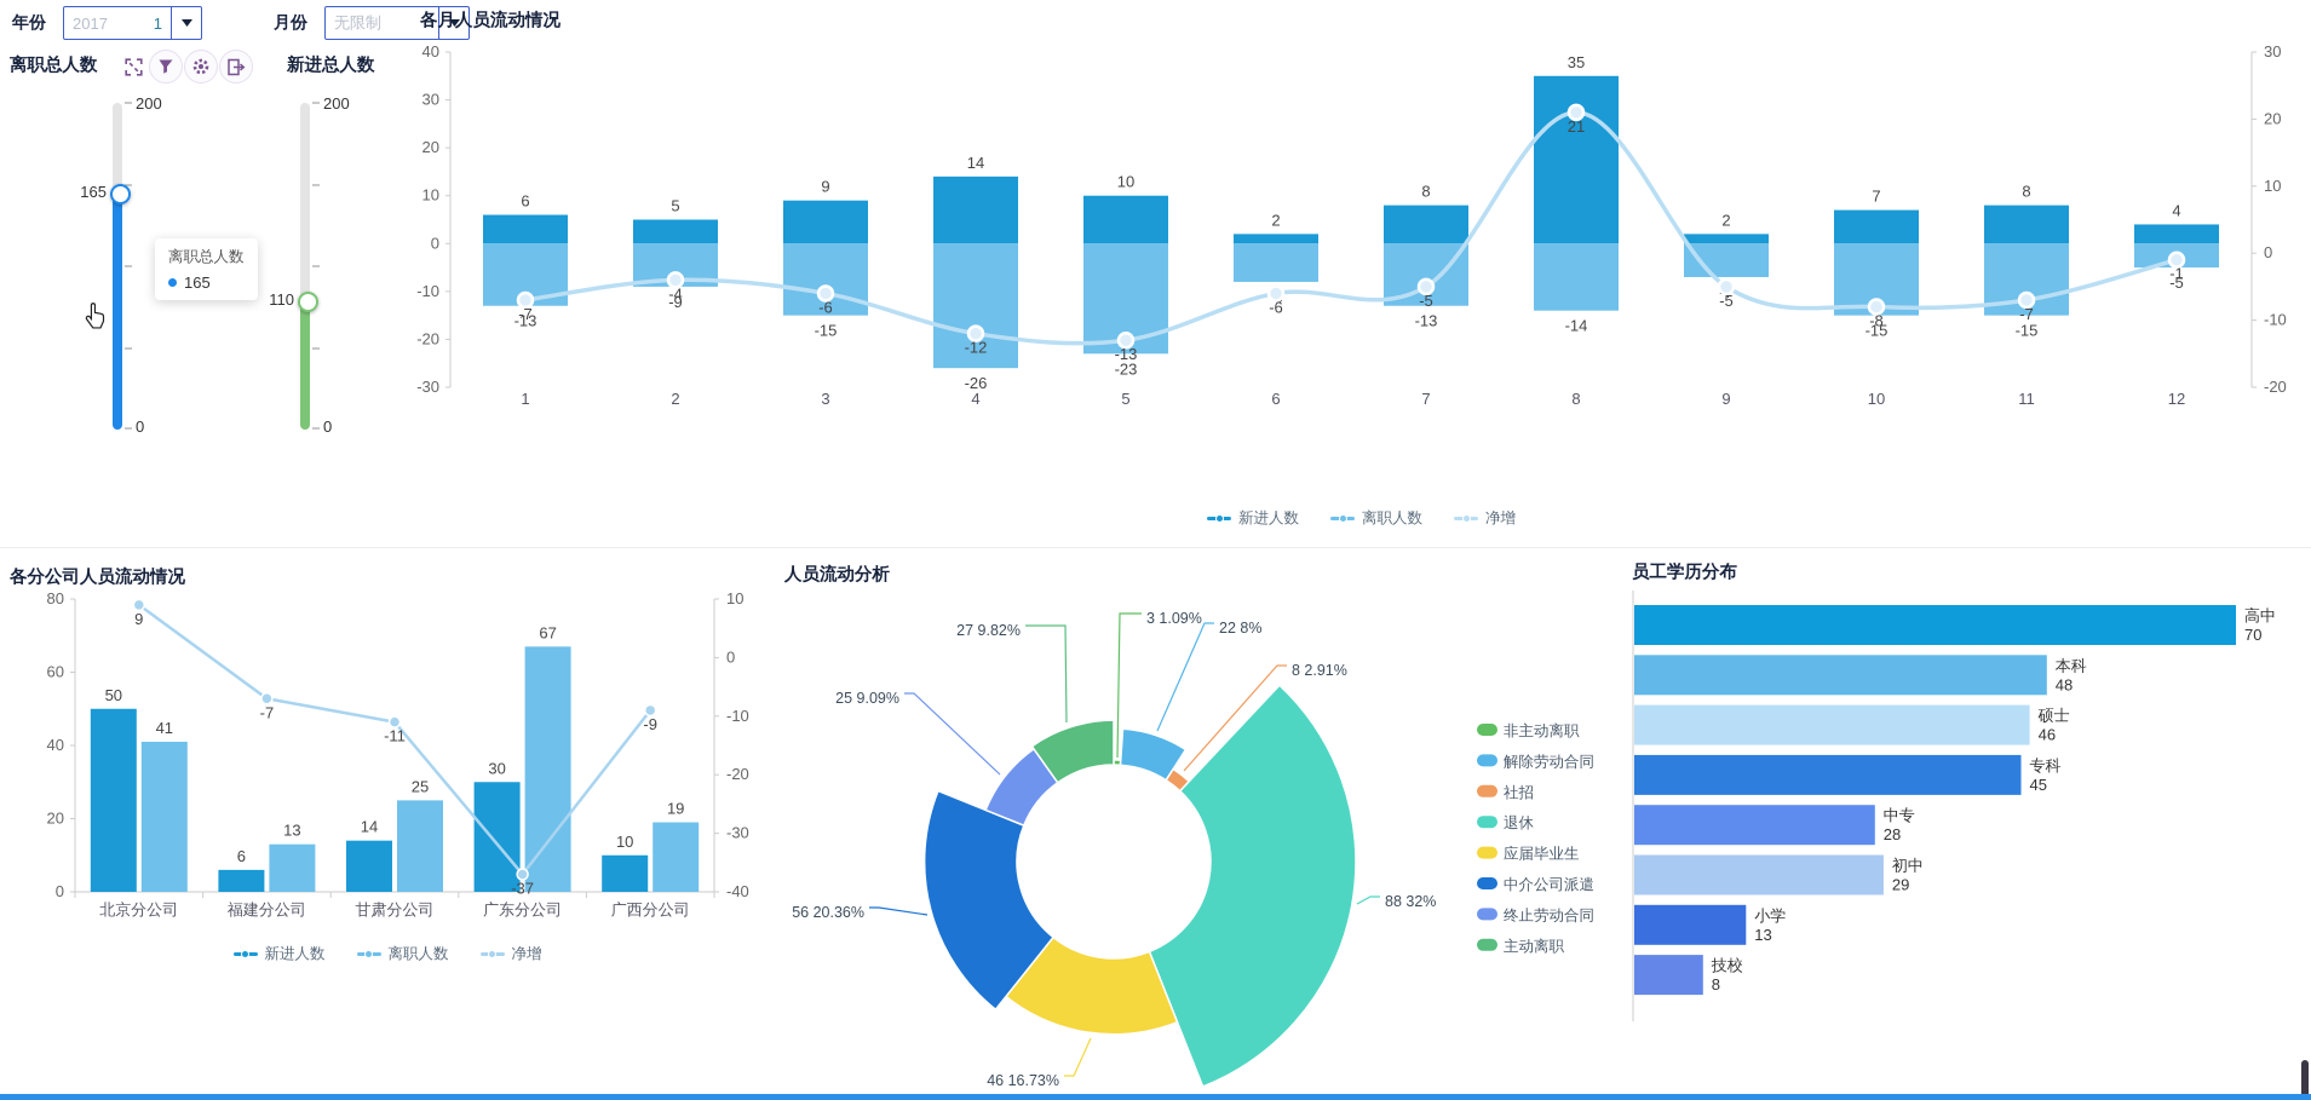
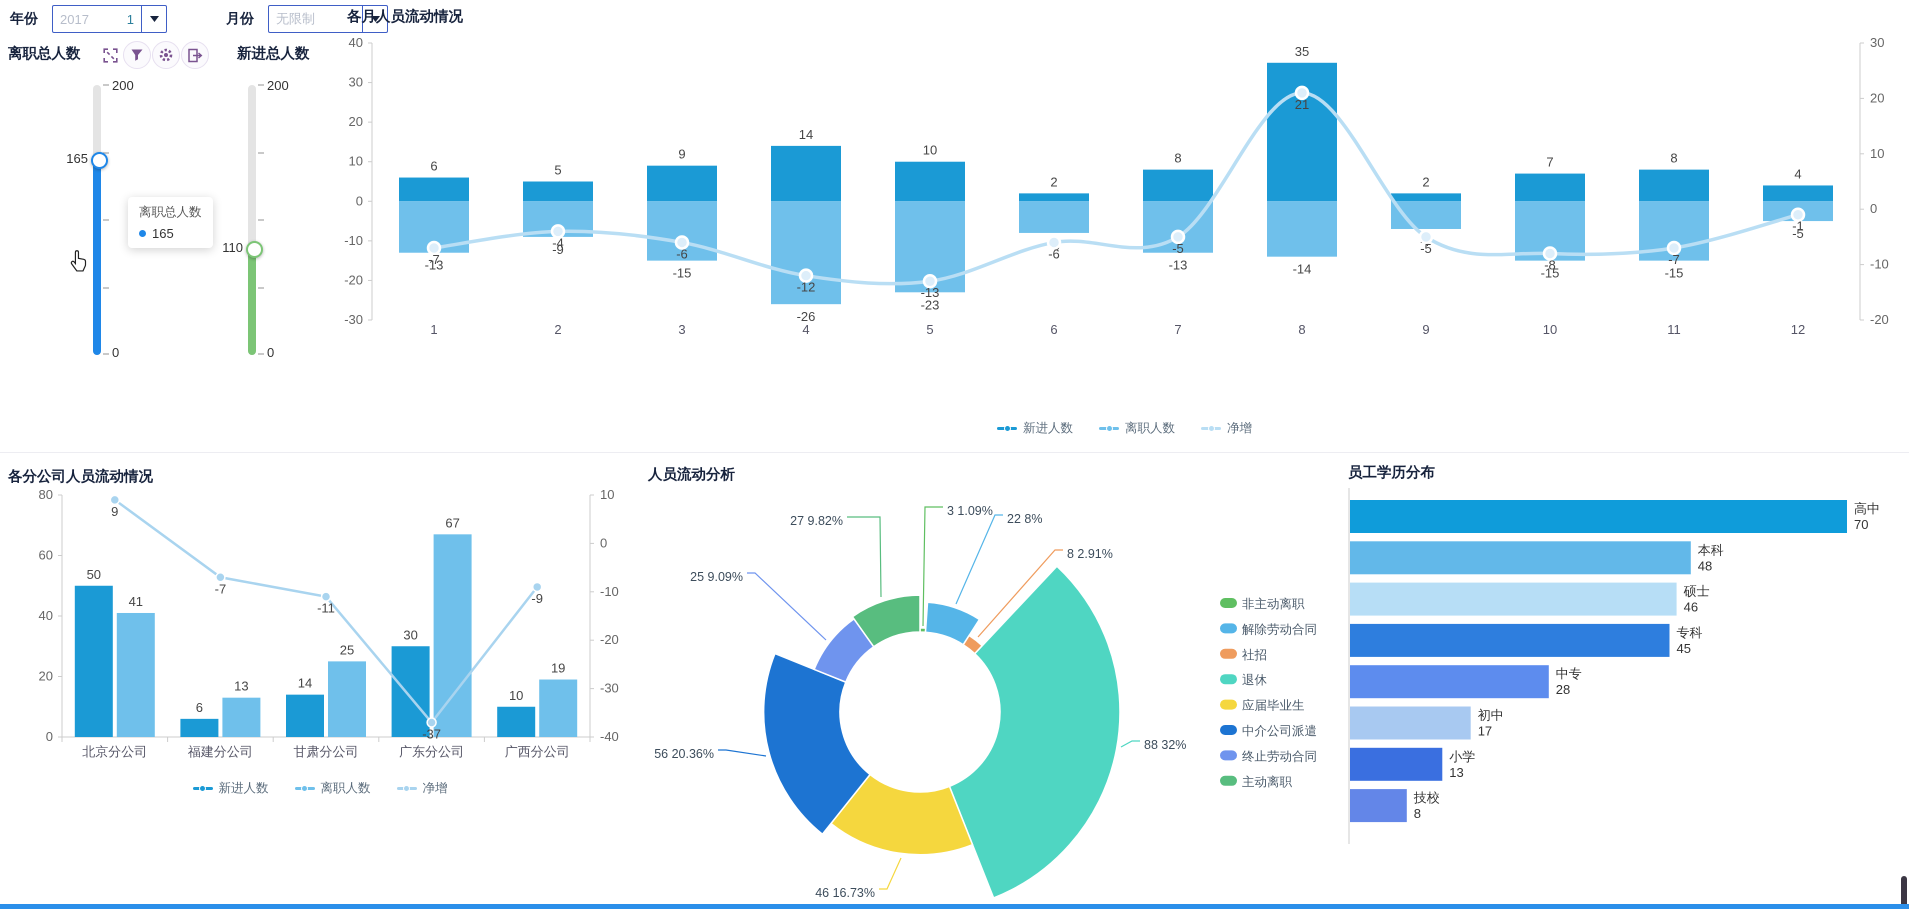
员工学历分布/初中: 29 -> 17
